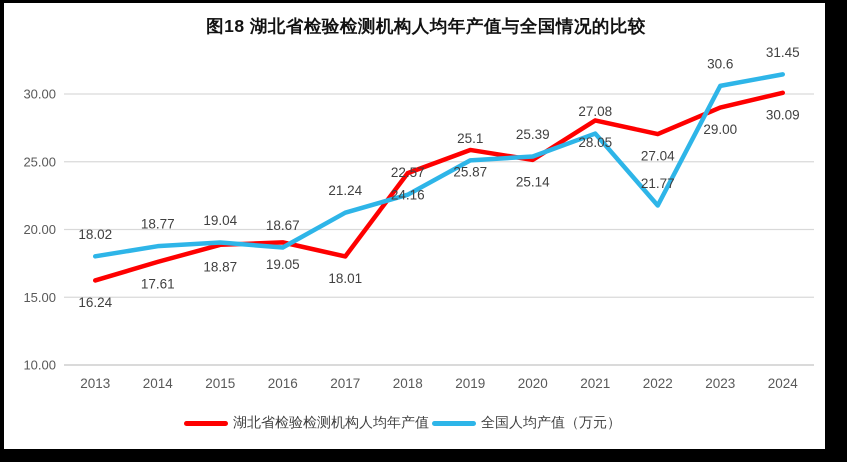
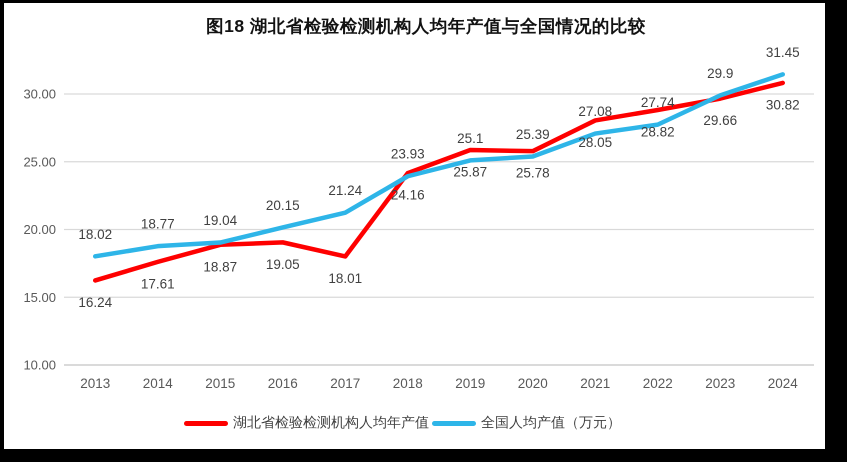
全国人均产值（万元）/2016: 18.67 -> 20.15
全国人均产值（万元）/2018: 22.57 -> 23.93
湖北省检验检测机构人均年产值/2020: 25.14 -> 25.78
湖北省检验检测机构人均年产值/2022: 27.04 -> 28.82
全国人均产值（万元）/2022: 21.77 -> 27.74
湖北省检验检测机构人均年产值/2023: 29.00 -> 29.66
全国人均产值（万元）/2023: 30.6 -> 29.9
湖北省检验检测机构人均年产值/2024: 30.09 -> 30.82
